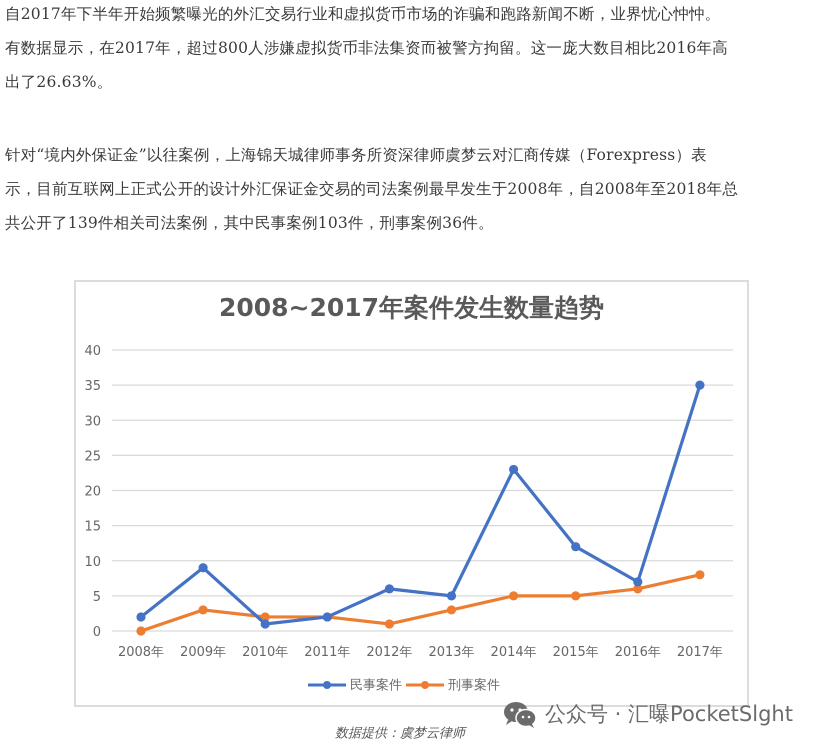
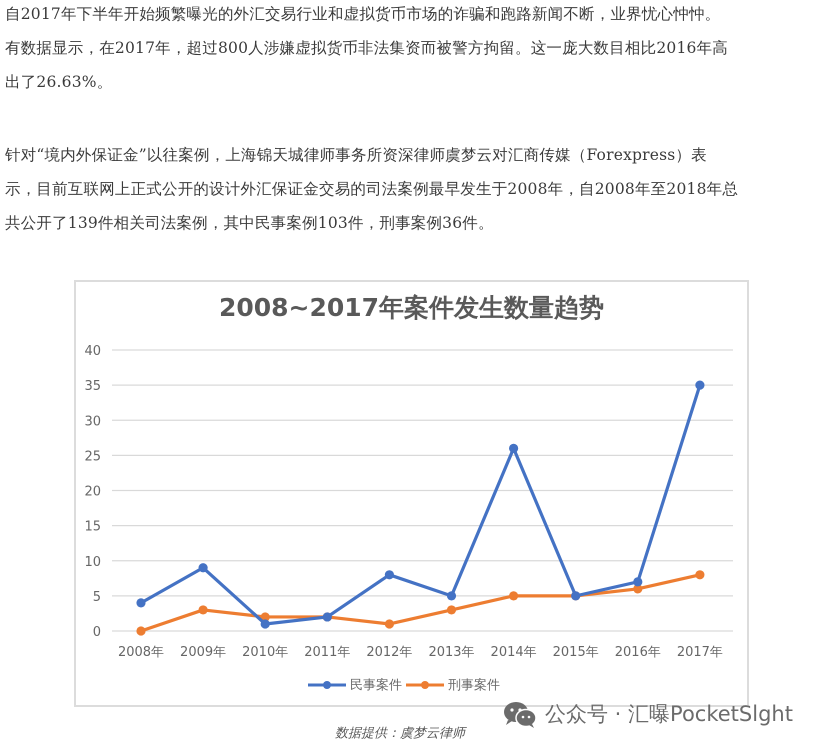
民事案件/2008年: 2 -> 4
民事案件/2012年: 6 -> 8
民事案件/2014年: 23 -> 26
民事案件/2015年: 12 -> 5
